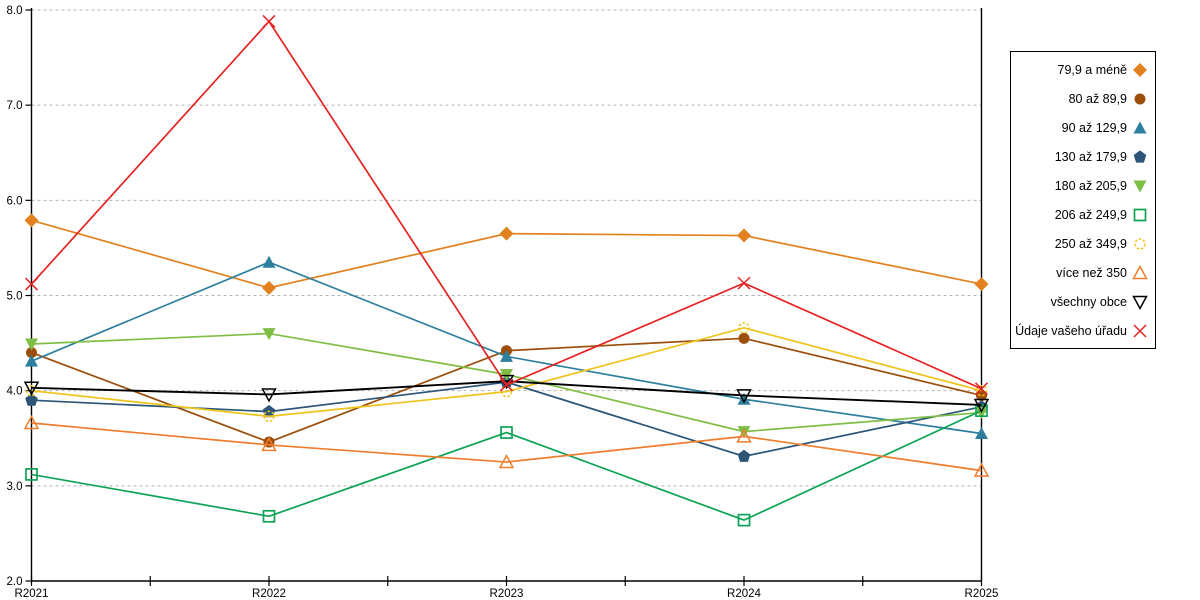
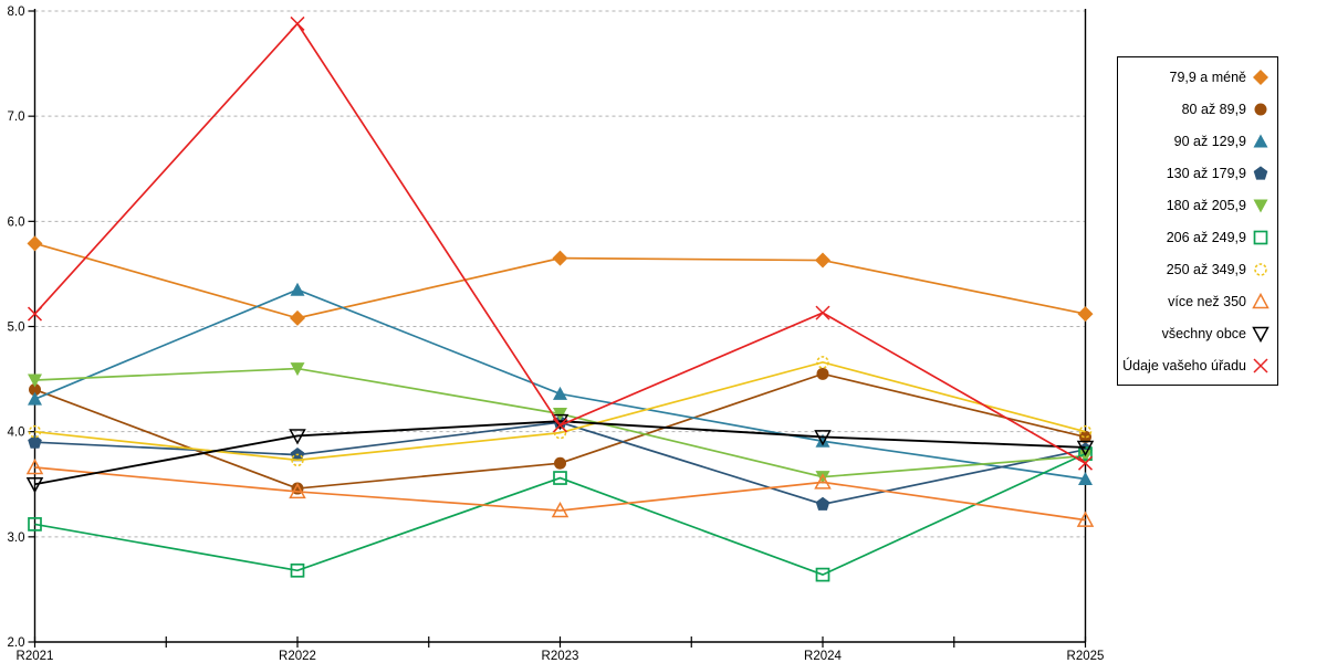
všechny obce/R2021: 4.0 -> 3.5
80 až 89,9/R2023: 4.4 -> 3.7
Údaje vašeho úřadu/R2025: 4.0 -> 3.7
